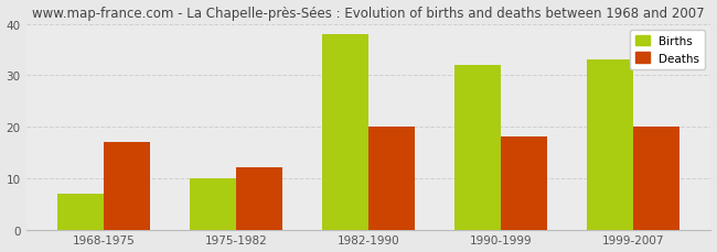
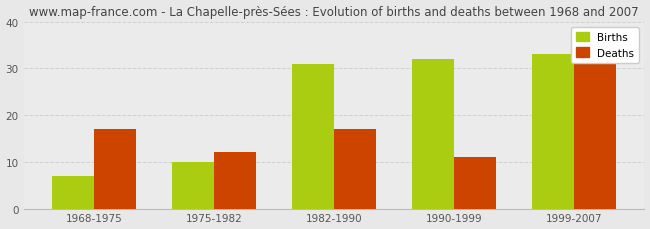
Births/1982-1990: 38 -> 31
Deaths/1982-1990: 20 -> 17
Deaths/1990-1999: 18 -> 11
Deaths/1999-2007: 20 -> 31
